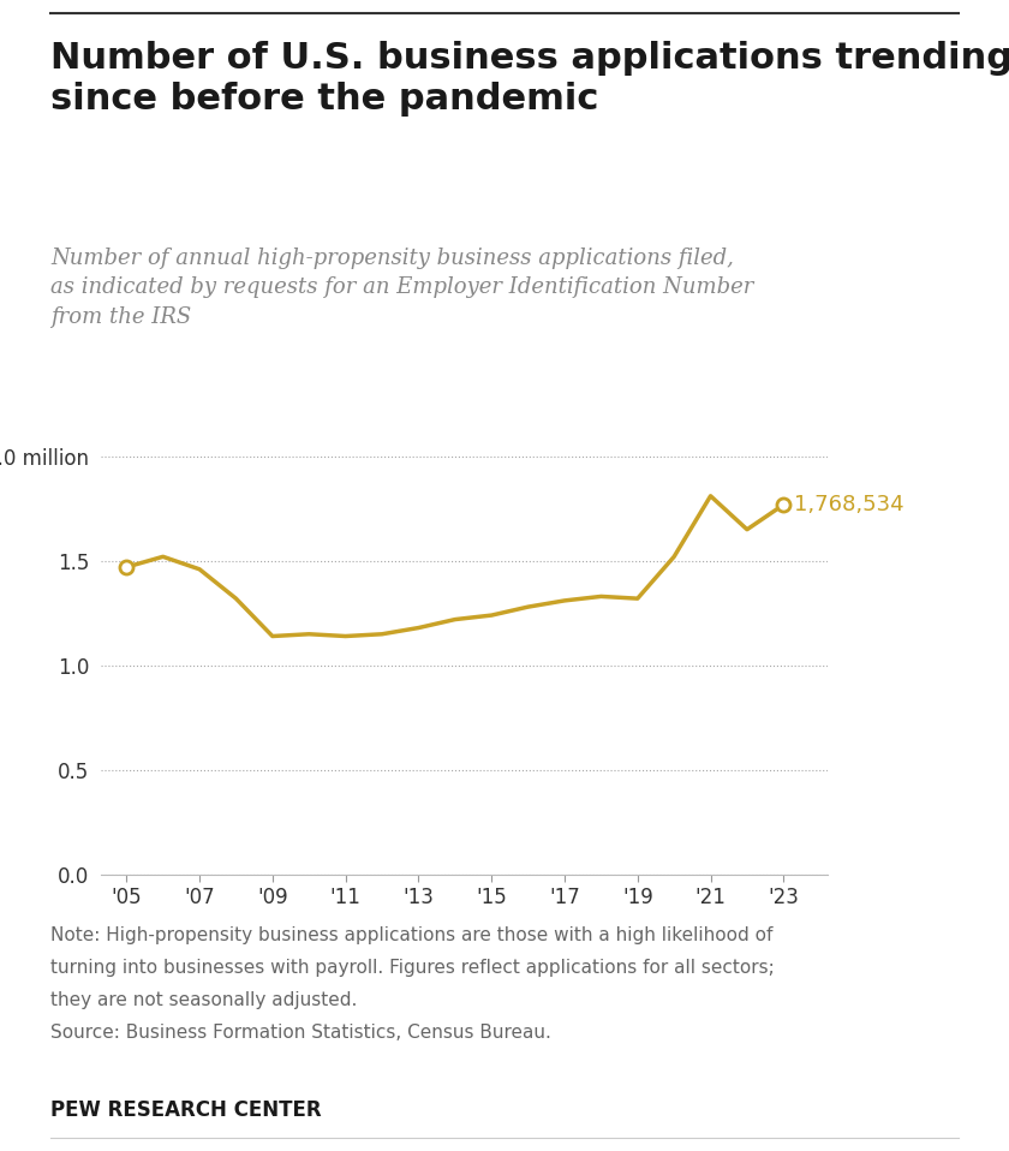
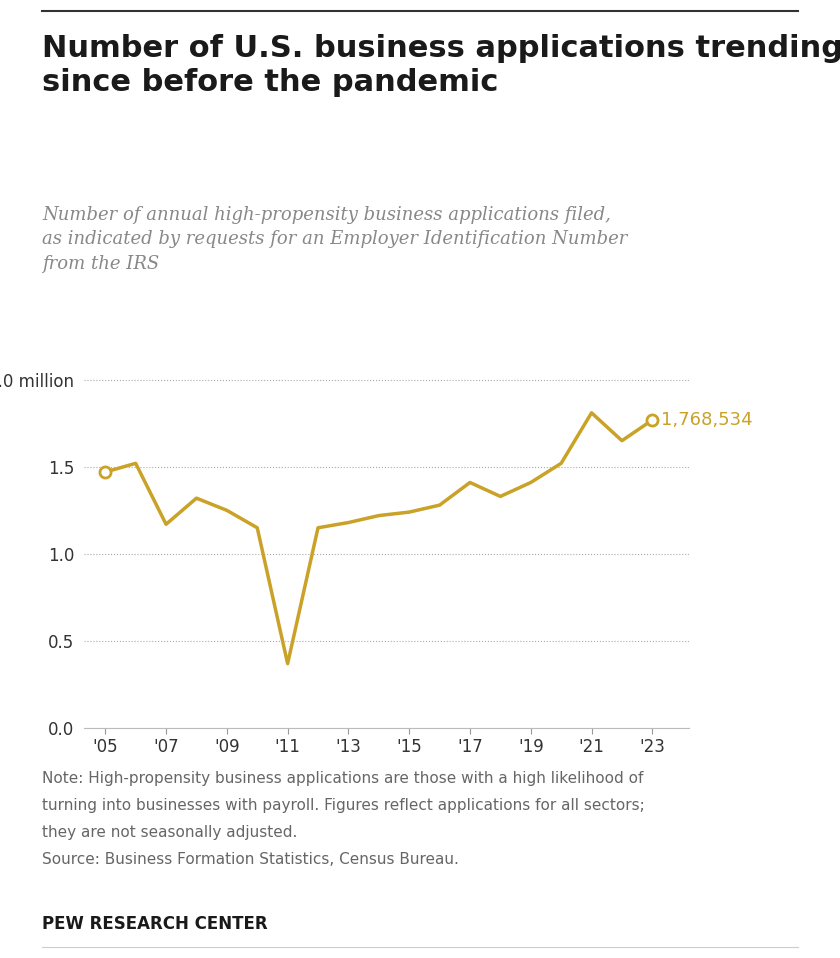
'07: 1.46 -> 1.17
'09: 1.14 -> 1.25
'11: 1.14 -> 0.37
'17: 1.31 -> 1.41
'19: 1.32 -> 1.41
